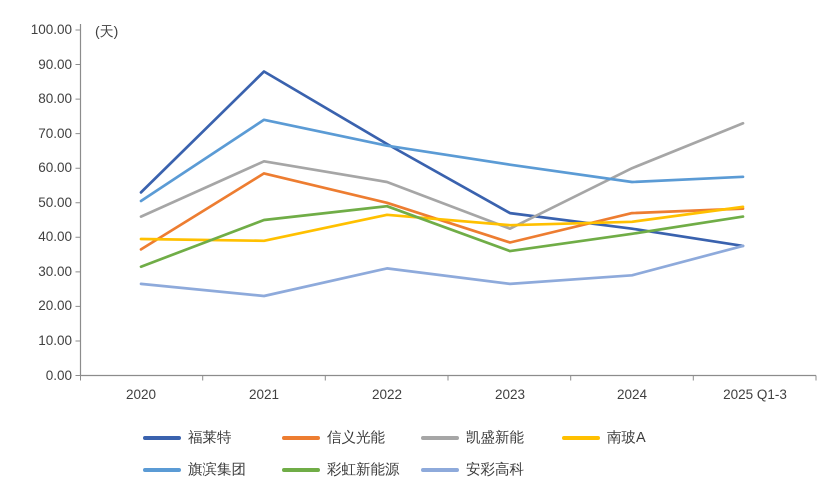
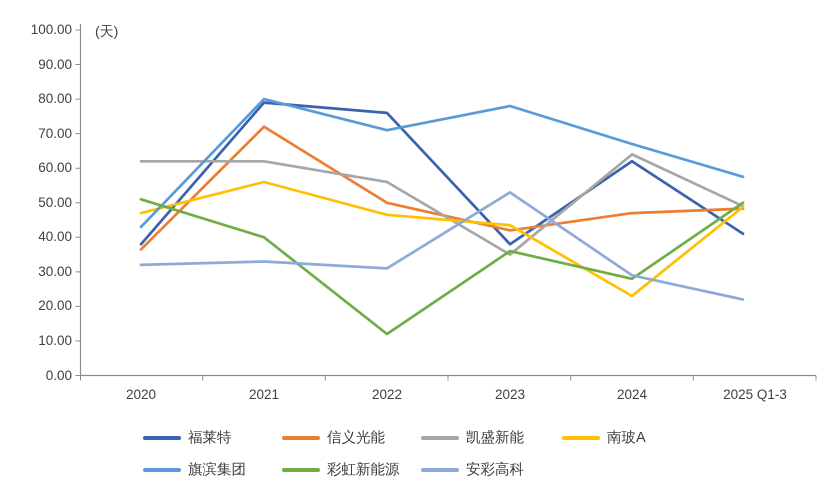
福莱特/2020: 53 -> 38
凯盛新能/2020: 46 -> 62
南玻A/2020: 40 -> 47
旗滨集团/2020: 50 -> 43
彩虹新能源/2020: 32 -> 51
安彩高科/2020: 26 -> 32
福莱特/2021: 88 -> 79
信义光能/2021: 58 -> 72
南玻A/2021: 39 -> 56
旗滨集团/2021: 74 -> 80
彩虹新能源/2021: 45 -> 40
安彩高科/2021: 23 -> 33
福莱特/2022: 67 -> 76
旗滨集团/2022: 66 -> 71
彩虹新能源/2022: 49 -> 12
福莱特/2023: 47 -> 38
信义光能/2023: 38 -> 42
凯盛新能/2023: 42 -> 35
旗滨集团/2023: 61 -> 78
安彩高科/2023: 26 -> 53
福莱特/2024: 42 -> 62
凯盛新能/2024: 60 -> 64
南玻A/2024: 44 -> 23
旗滨集团/2024: 56 -> 67
彩虹新能源/2024: 41 -> 28
福莱特/2025 Q1-3: 38 -> 41
凯盛新能/2025 Q1-3: 73 -> 49
彩虹新能源/2025 Q1-3: 46 -> 50
安彩高科/2025 Q1-3: 38 -> 22
